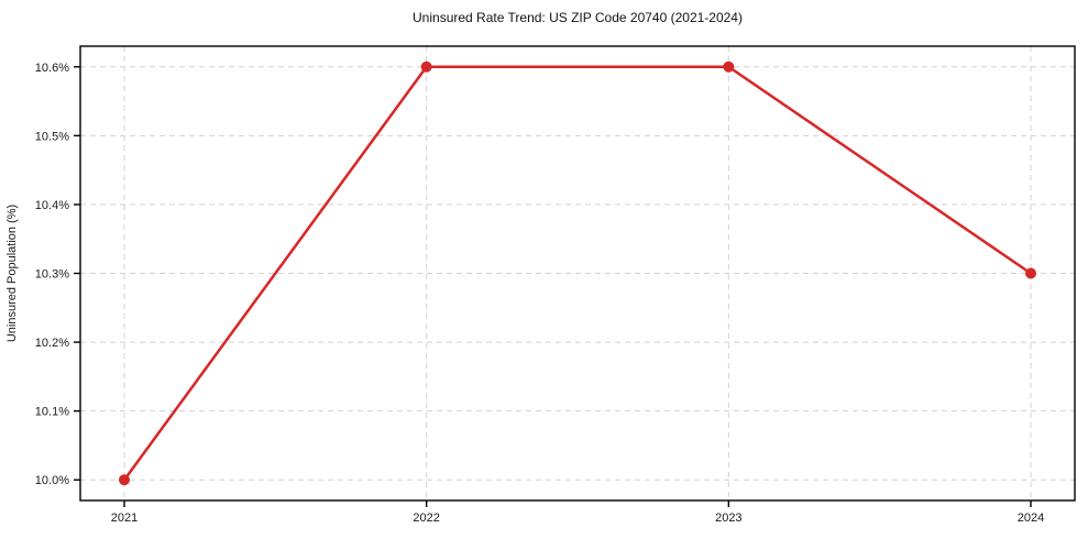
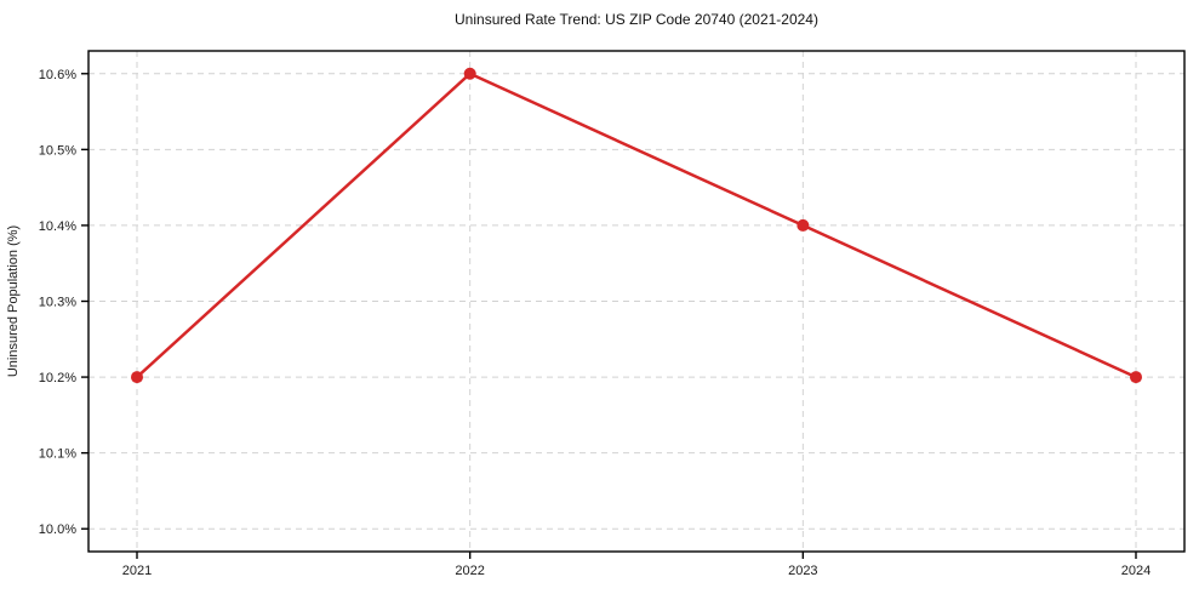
2021: 10.0% -> 10.2%
2023: 10.6% -> 10.4%
2024: 10.3% -> 10.2%
